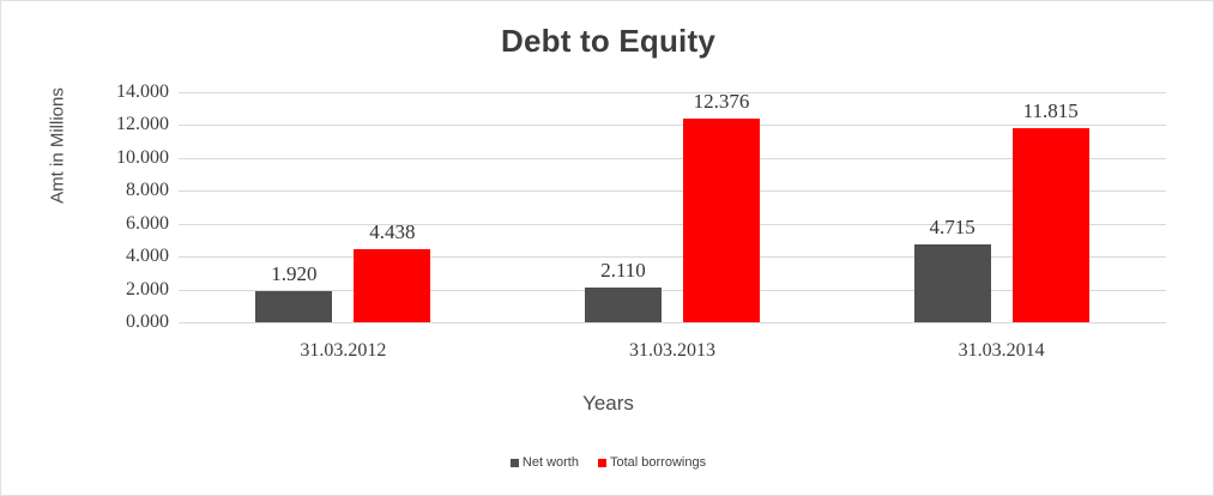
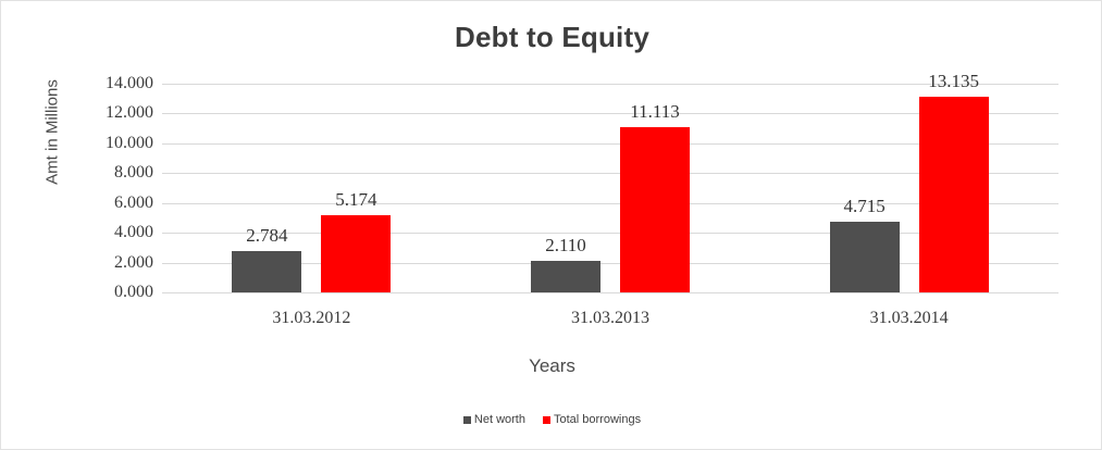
Net worth/31.03.2012: 1.920 -> 2.784
Total borrowings/31.03.2012: 4.438 -> 5.174
Total borrowings/31.03.2013: 12.376 -> 11.113
Total borrowings/31.03.2014: 11.815 -> 13.135
